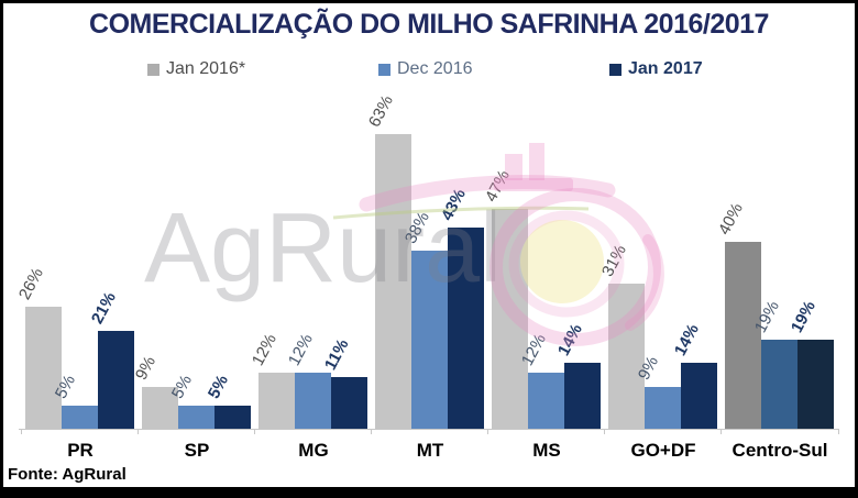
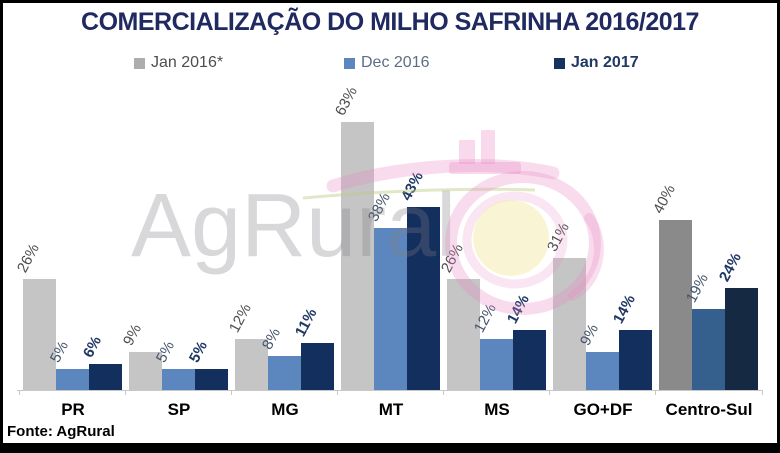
Jan 2017/PR: 21% -> 6%
Dec 2016/MG: 12% -> 8%
Jan 2016*/MS: 47% -> 26%
Jan 2017/Centro-Sul: 19% -> 24%
